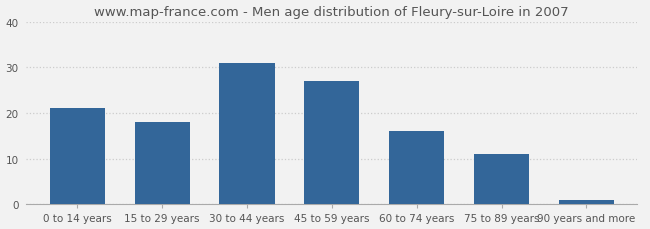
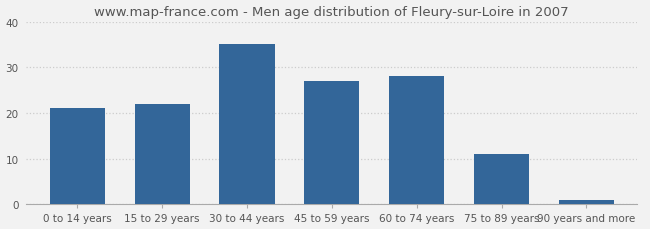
15 to 29 years: 18 -> 22
30 to 44 years: 31 -> 35
60 to 74 years: 16 -> 28
